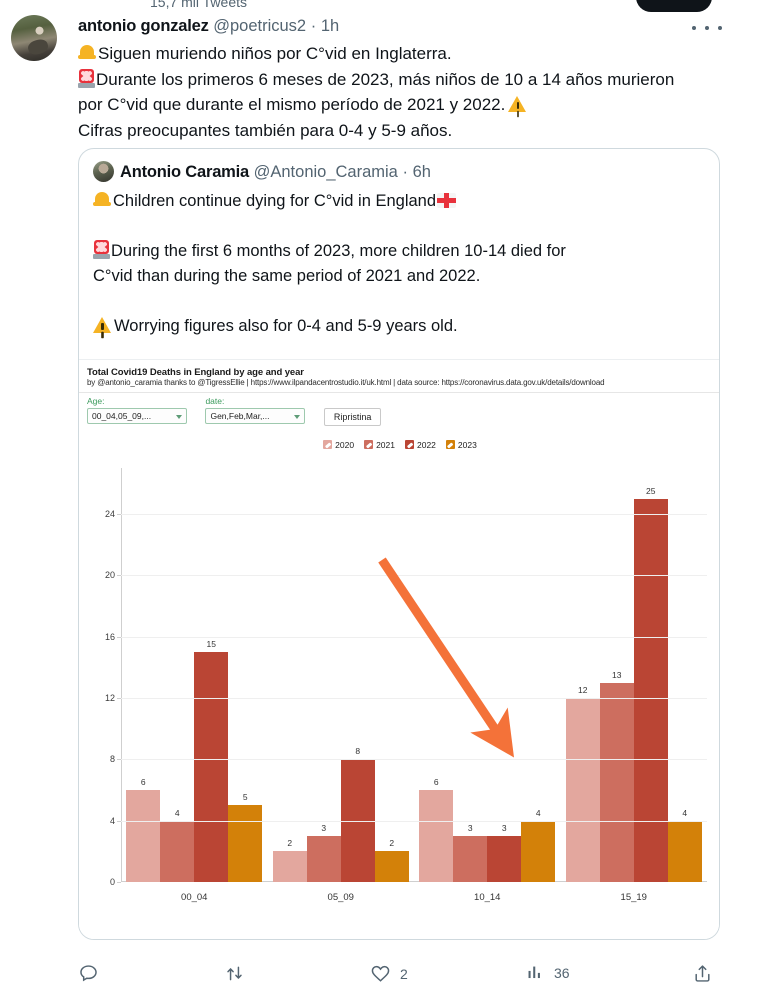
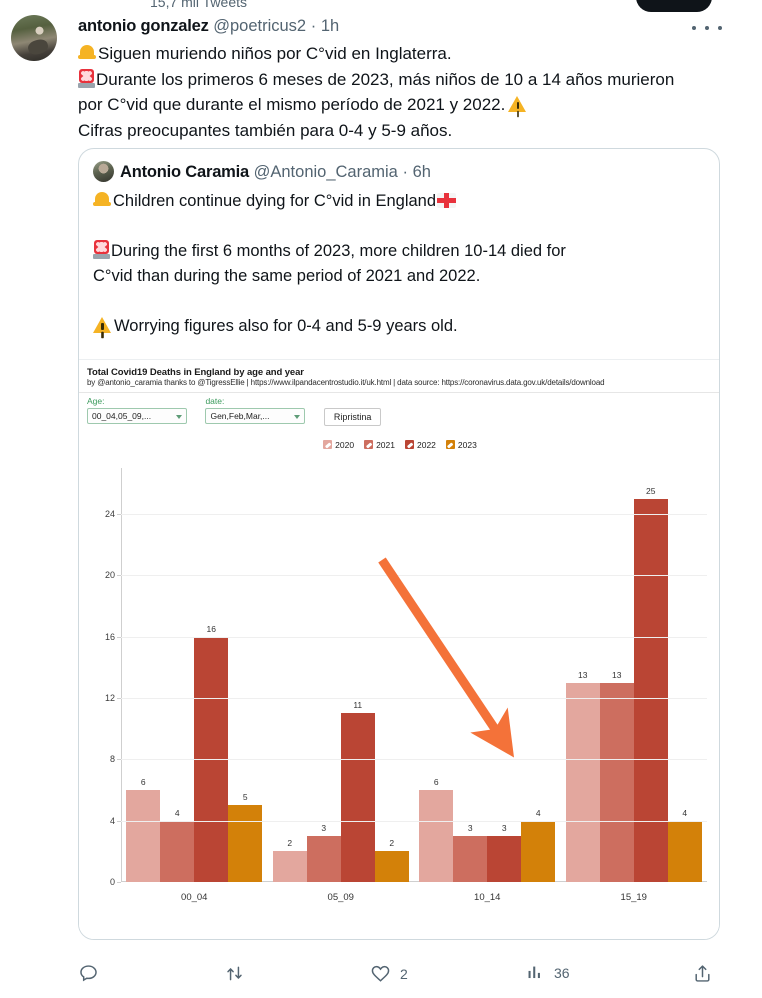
2022/00_04: 15 -> 16
2022/05_09: 8 -> 11
2020/15_19: 12 -> 13
